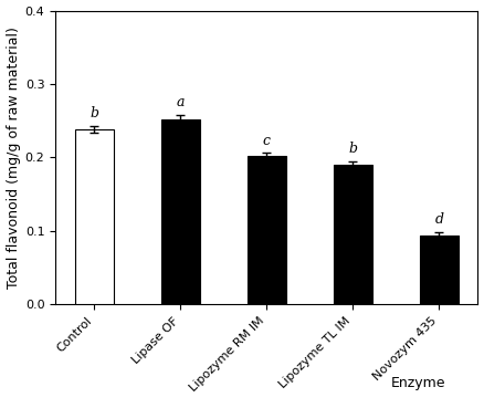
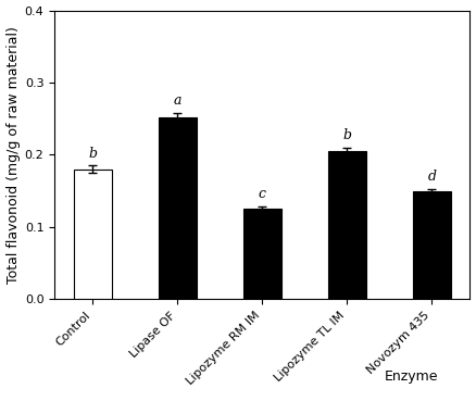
Control: 0.238 -> 0.180
Lipozyme RM IM: 0.202 -> 0.125
Lipozyme TL IM: 0.190 -> 0.205
Novozym 435: 0.094 -> 0.149
